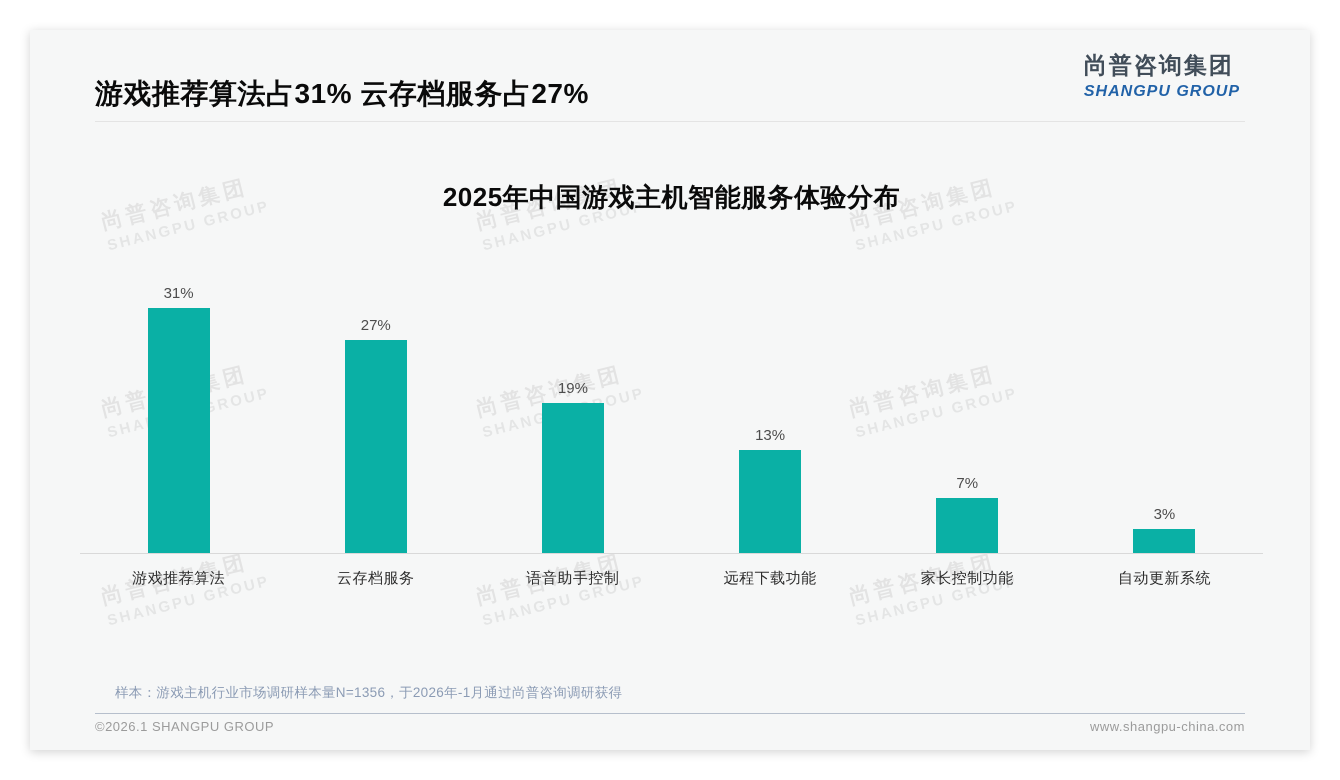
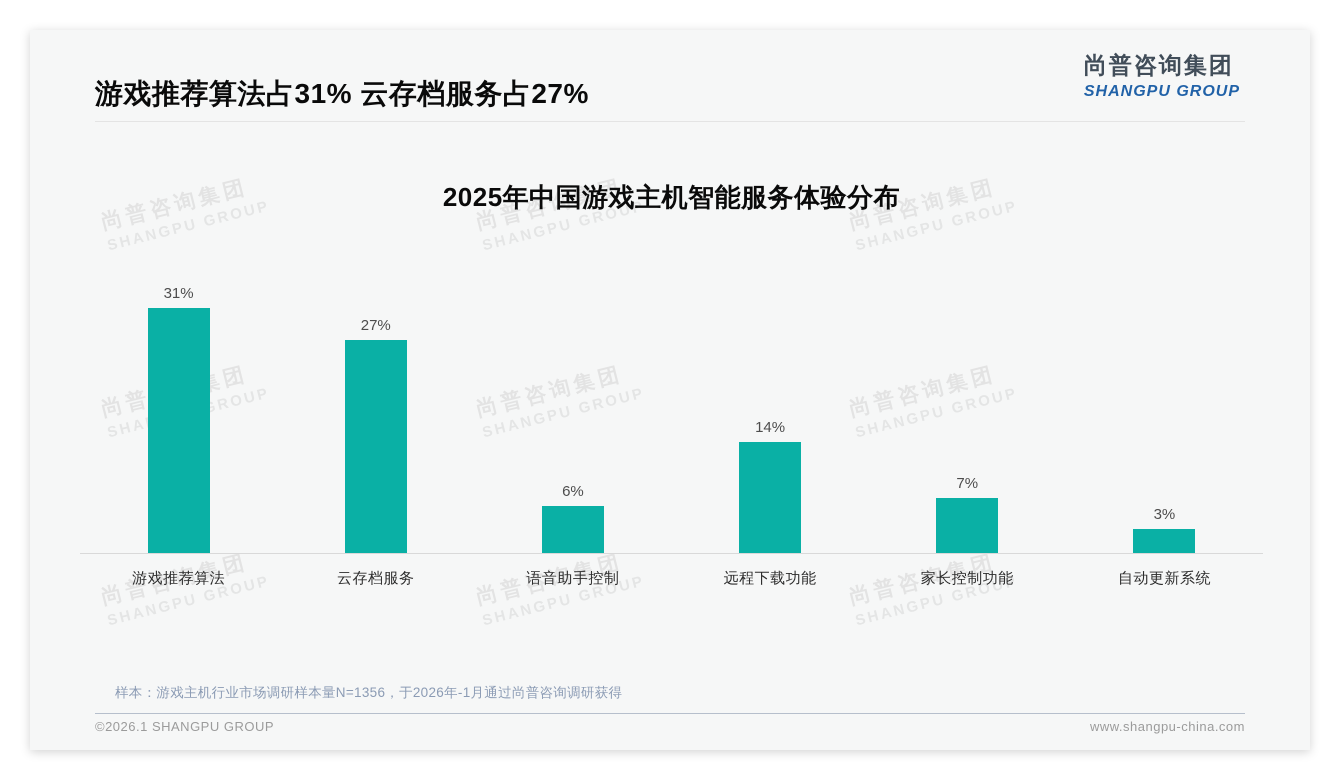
语音助手控制: 19% -> 6%
远程下载功能: 13% -> 14%
